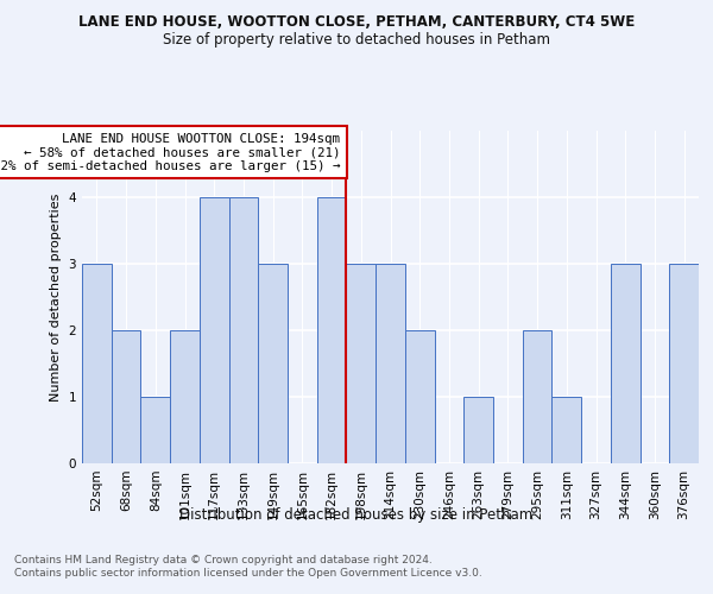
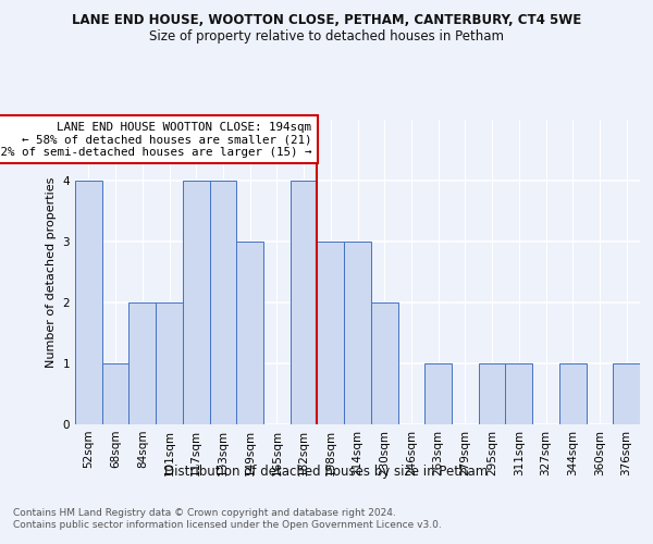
52sqm: 3 -> 4
68sqm: 2 -> 1
84sqm: 1 -> 2
295sqm: 2 -> 1
344sqm: 3 -> 1
376sqm: 3 -> 1
